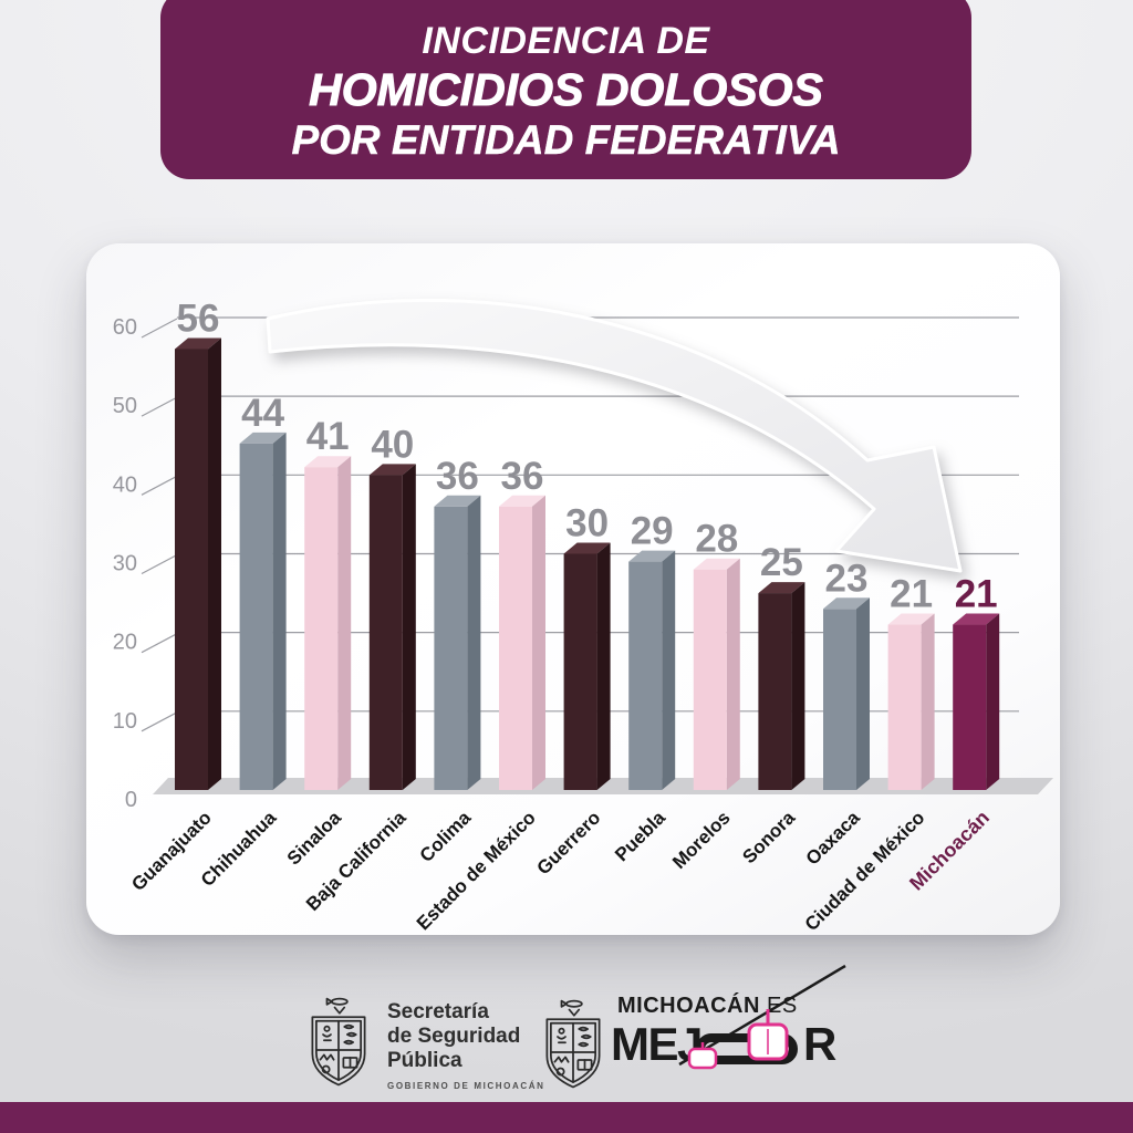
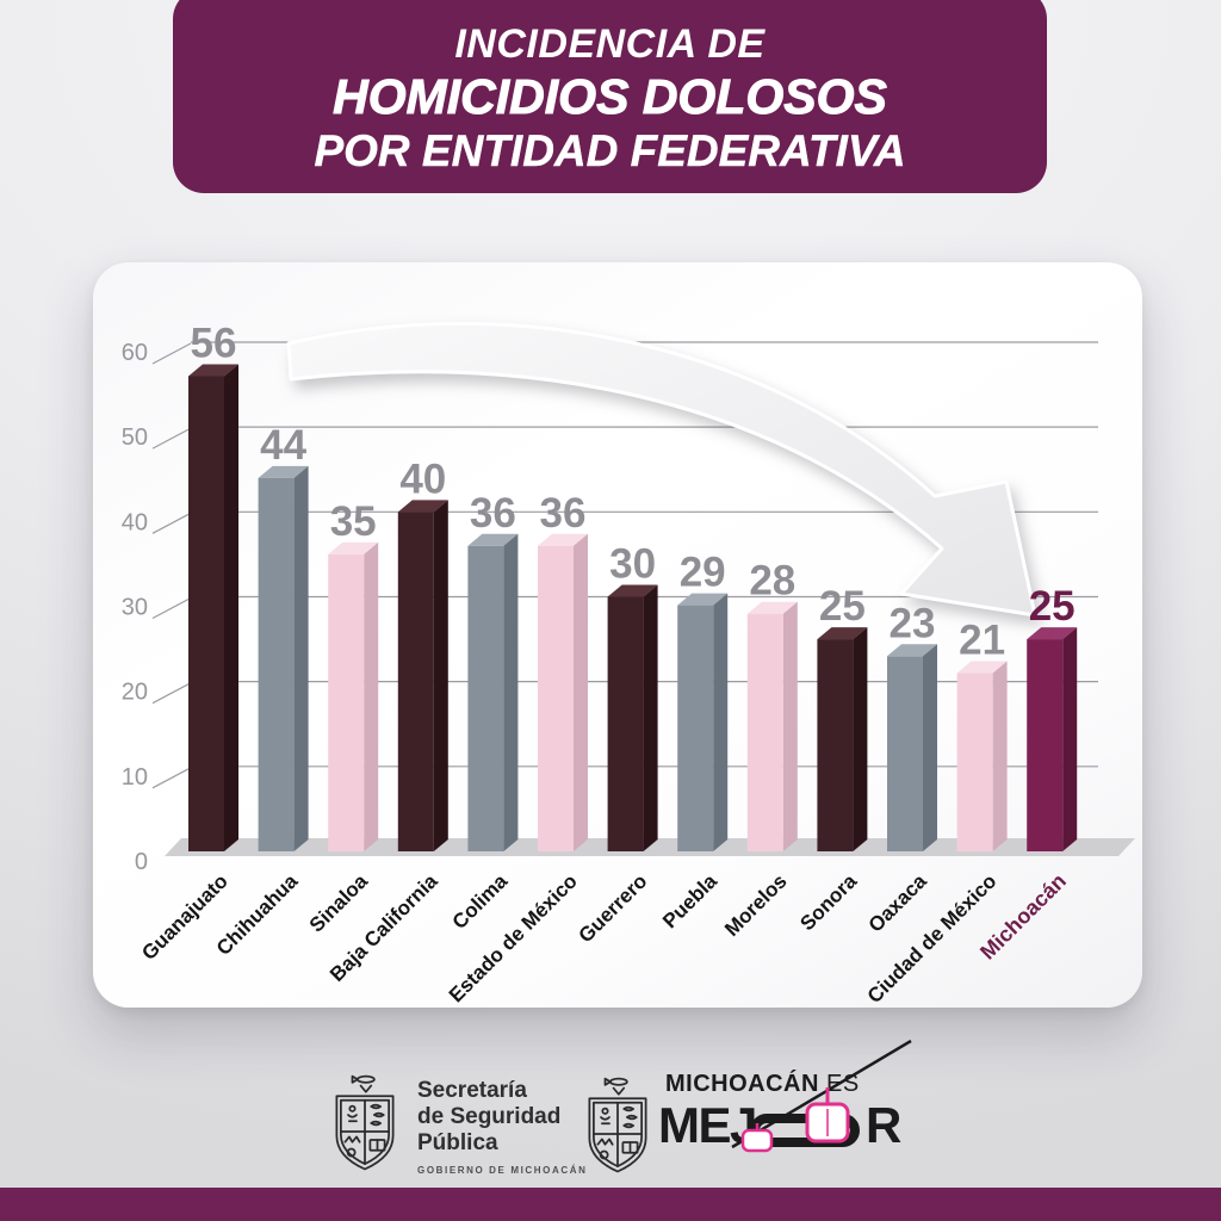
Sinaloa: 41 -> 35
Michoacán: 21 -> 25
